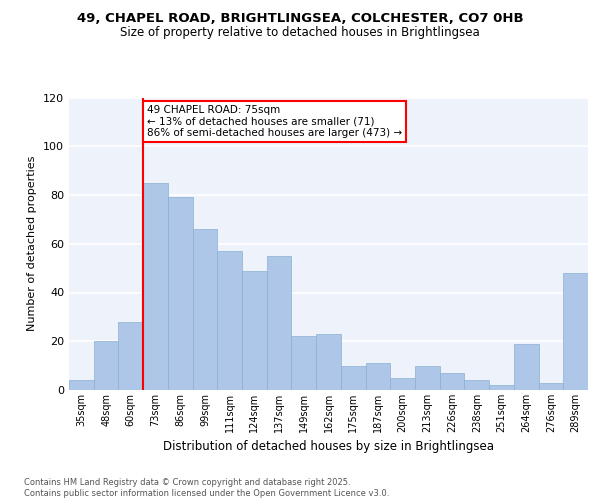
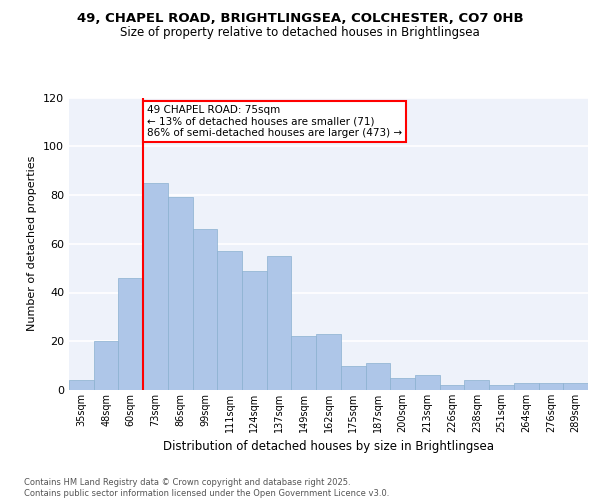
60sqm: 28 -> 46
213sqm: 10 -> 6
226sqm: 7 -> 2
264sqm: 19 -> 3
289sqm: 48 -> 3
